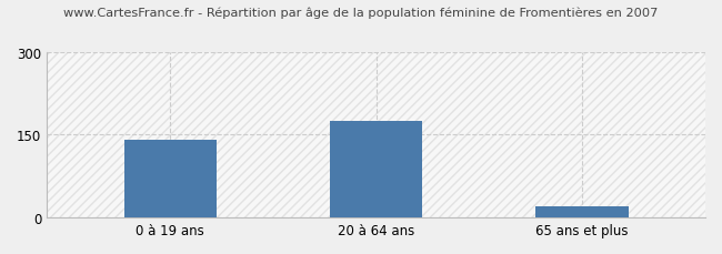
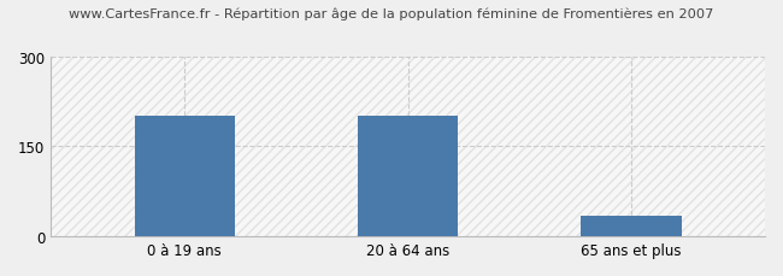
0 à 19 ans: 140 -> 200
20 à 64 ans: 175 -> 200
65 ans et plus: 20 -> 35
